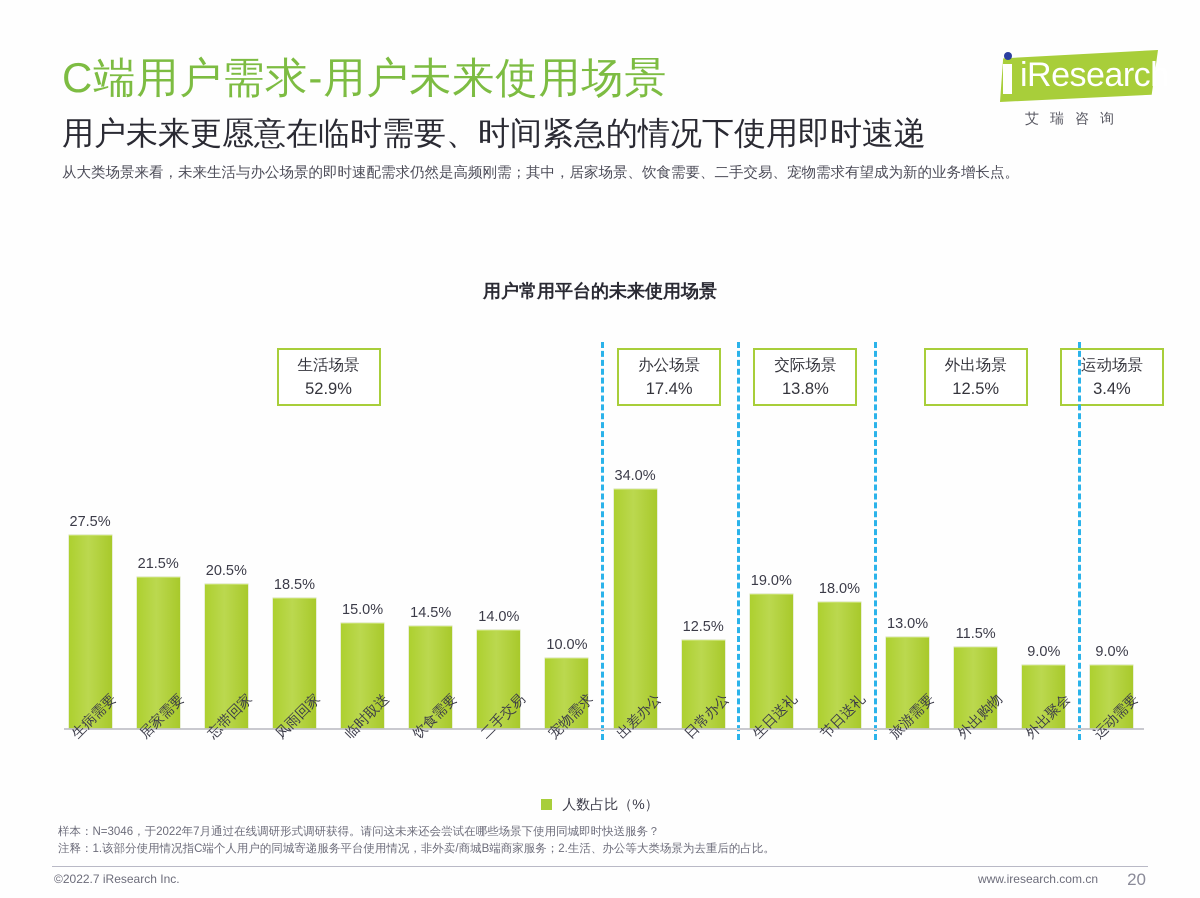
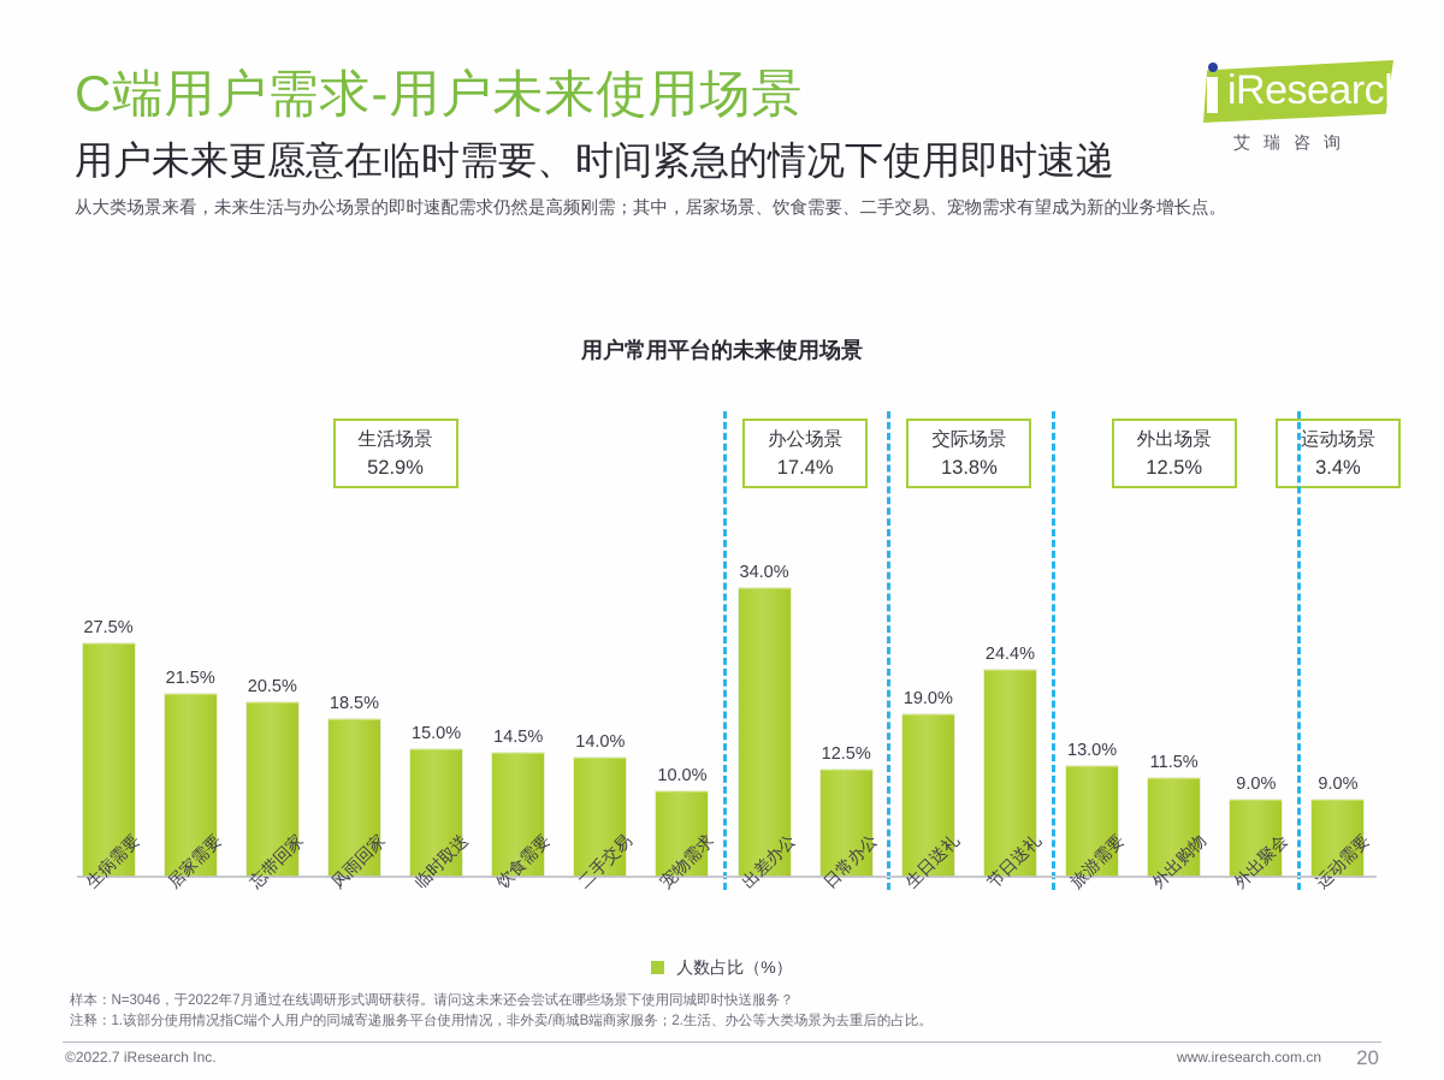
节日送礼: 18.0% -> 24.4%
